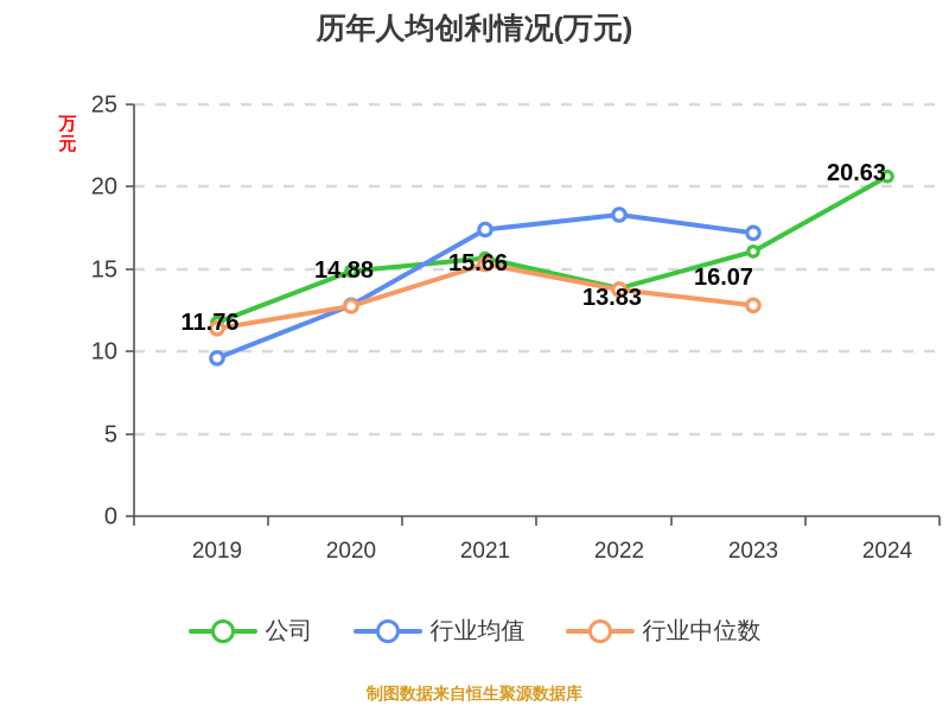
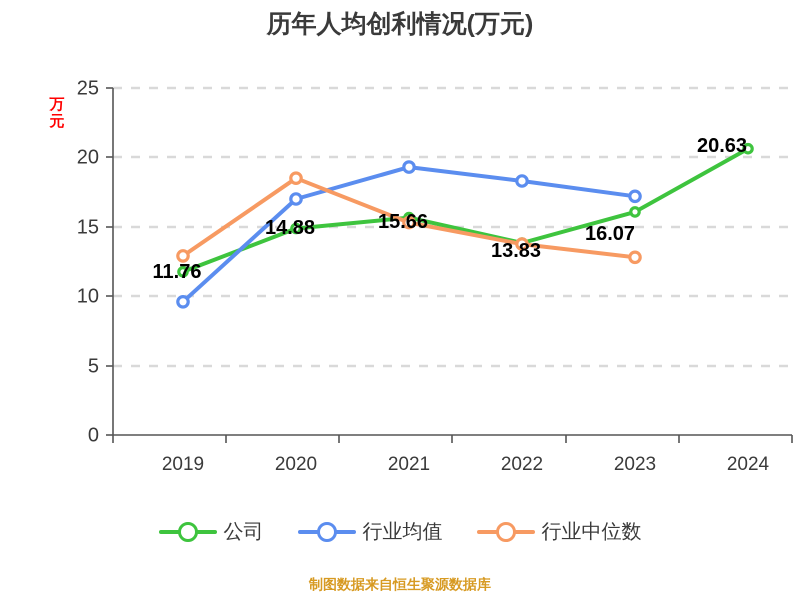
行业中位数/2019: 11.4 -> 12.9
行业均值/2020: 12.8 -> 17.0
行业中位数/2020: 12.8 -> 18.5
行业均值/2021: 17.4 -> 19.3
